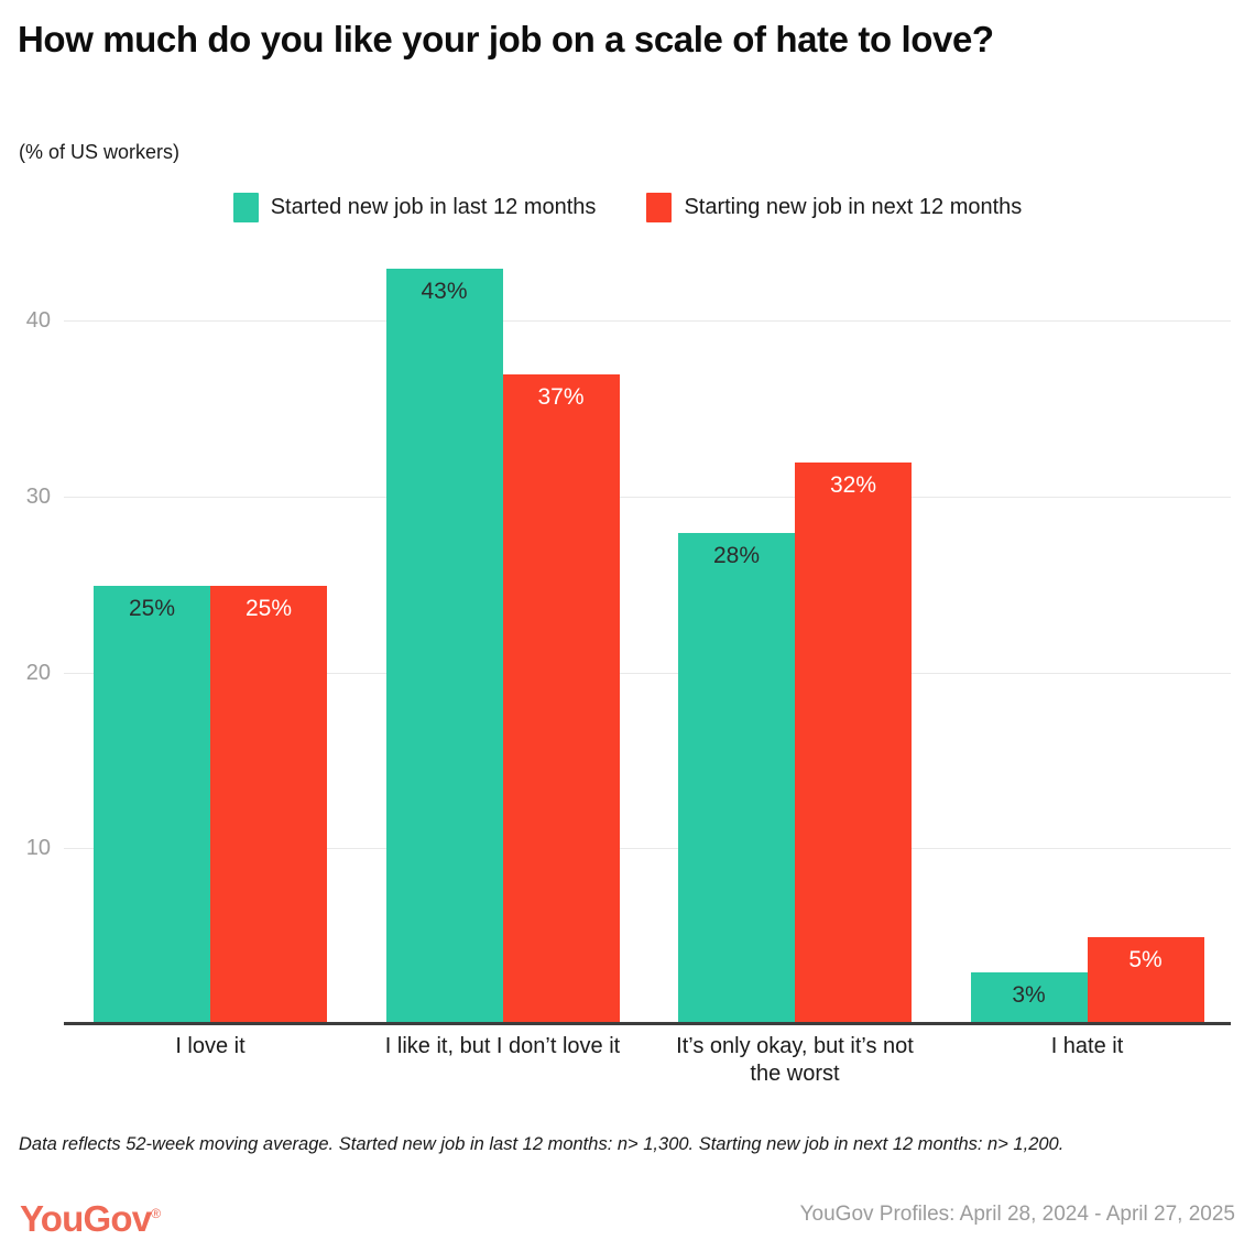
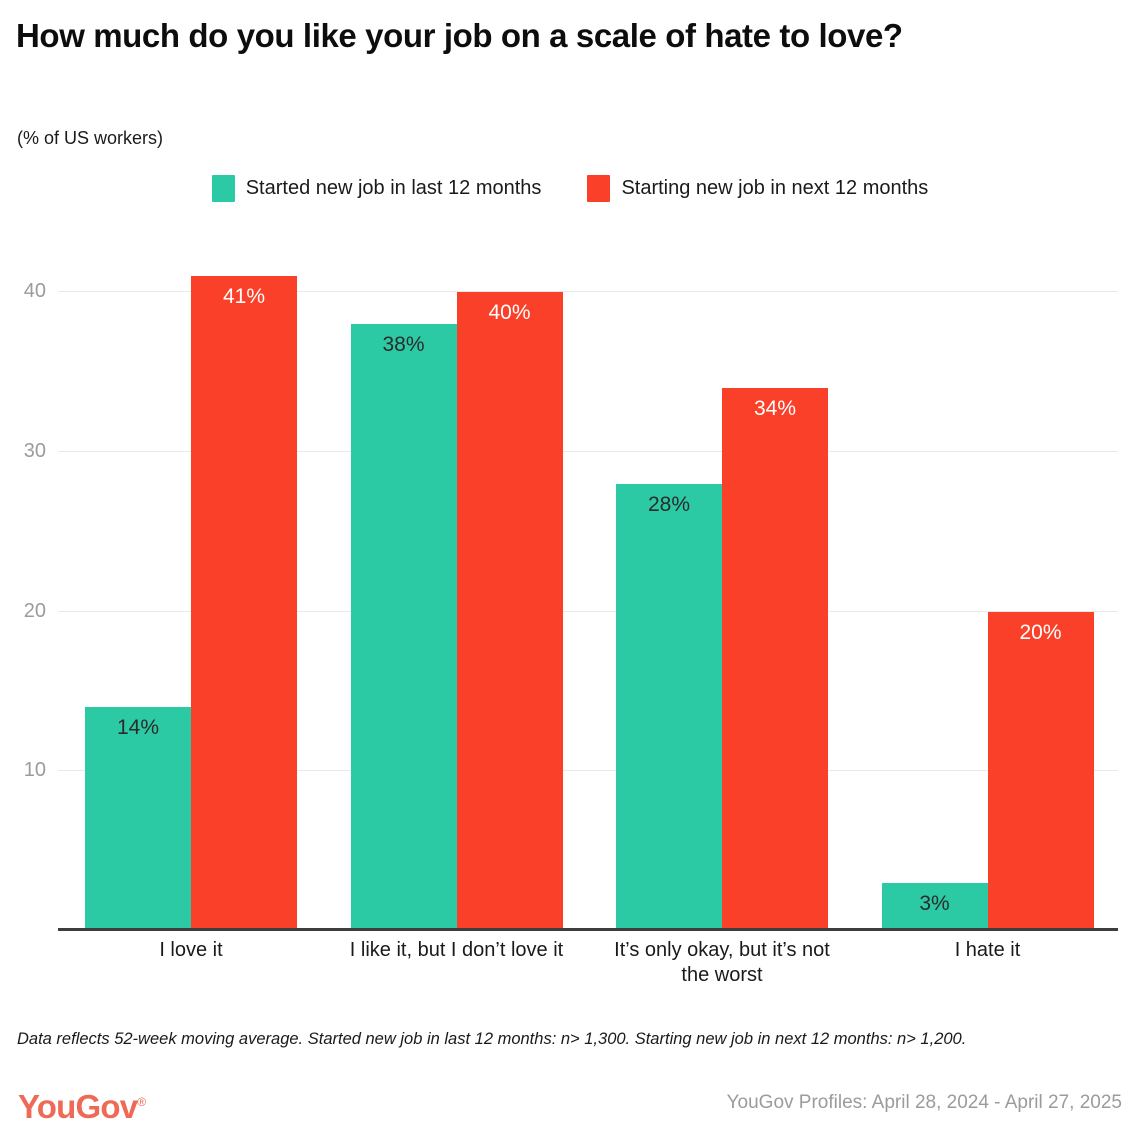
Started new job in last 12 months/I love it: 25% -> 14%
Starting new job in next 12 months/I love it: 25% -> 41%
Started new job in last 12 months/I like it, but I don’t love it: 43% -> 38%
Starting new job in next 12 months/I like it, but I don’t love it: 37% -> 40%
Starting new job in next 12 months/It’s only okay, but it’s not the worst: 32% -> 34%
Starting new job in next 12 months/I hate it: 5% -> 20%
